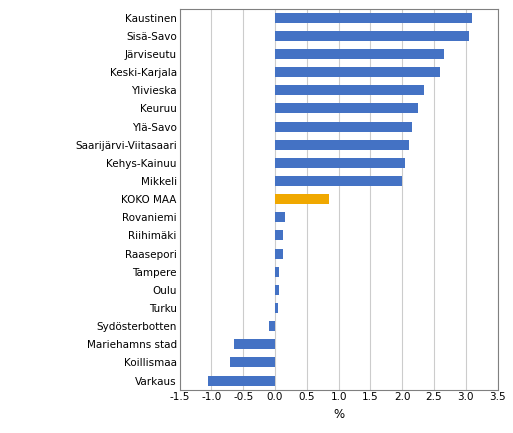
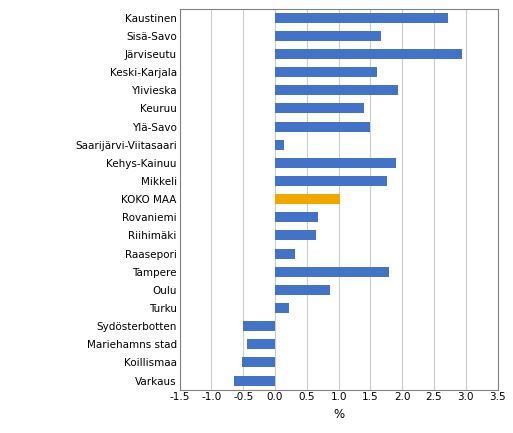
Kaustinen: 3.10 -> 2.72
Sisä-Savo: 3.05 -> 1.66
Järviseutu: 2.65 -> 2.94
Keski-Karjala: 2.60 -> 1.60
Ylivieska: 2.35 -> 1.94
Keuruu: 2.25 -> 1.40
Ylä-Savo: 2.15 -> 1.50
Saarijärvi-Viitasaari: 2.10 -> 0.14
Kehys-Kainuu: 2.05 -> 1.90
Mikkeli: 2.00 -> 1.76
KOKO MAA: 0.85 -> 1.02
Rovaniemi: 0.15 -> 0.68
Riihimäki: 0.13 -> 0.64
Raasepori: 0.12 -> 0.32
Tampere: 0.07 -> 1.80
Oulu: 0.06 -> 0.86
Turku: 0.05 -> 0.22
Sydösterbotten: -0.10 -> -0.50
Mariehamns stad: -0.65 -> -0.44
Koillismaa: -0.70 -> -0.52
Varkaus: -1.05 -> -0.64
